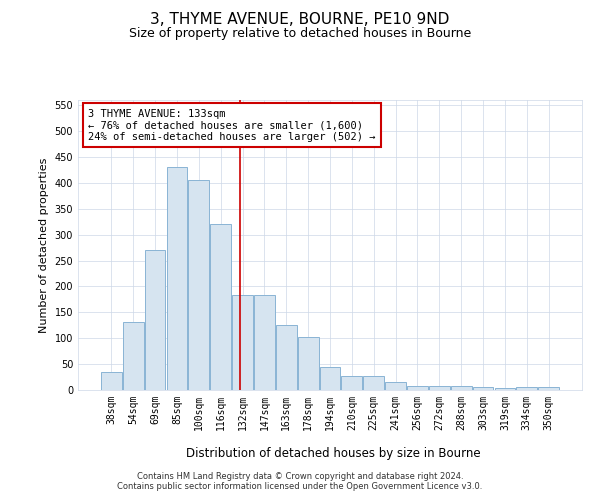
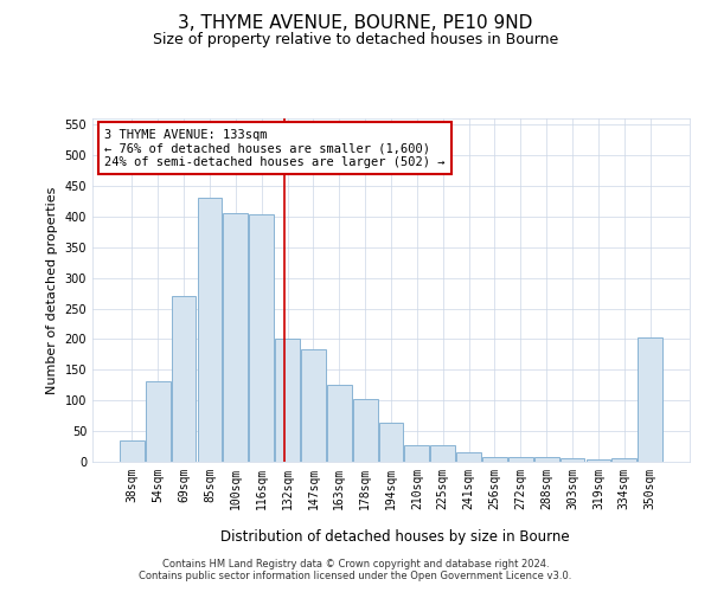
116sqm: 320 -> 404
132sqm: 183 -> 200
194sqm: 45 -> 64
350sqm: 5 -> 202
